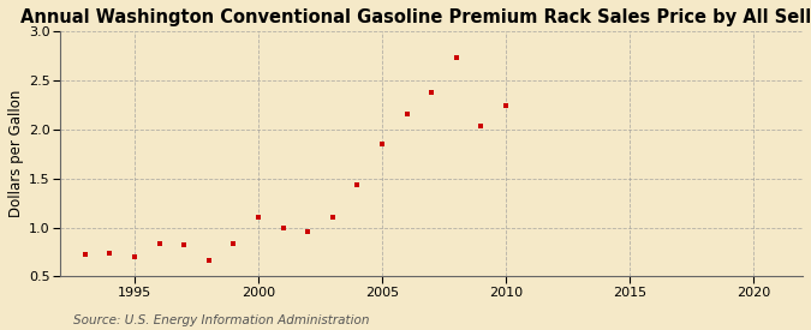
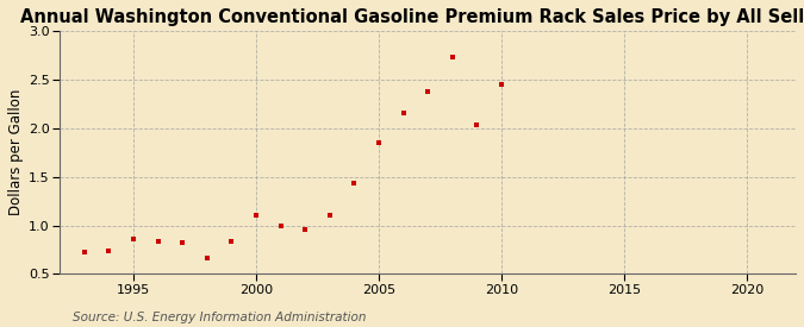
1995: 0.70 -> 0.86
2010: 2.24 -> 2.45
